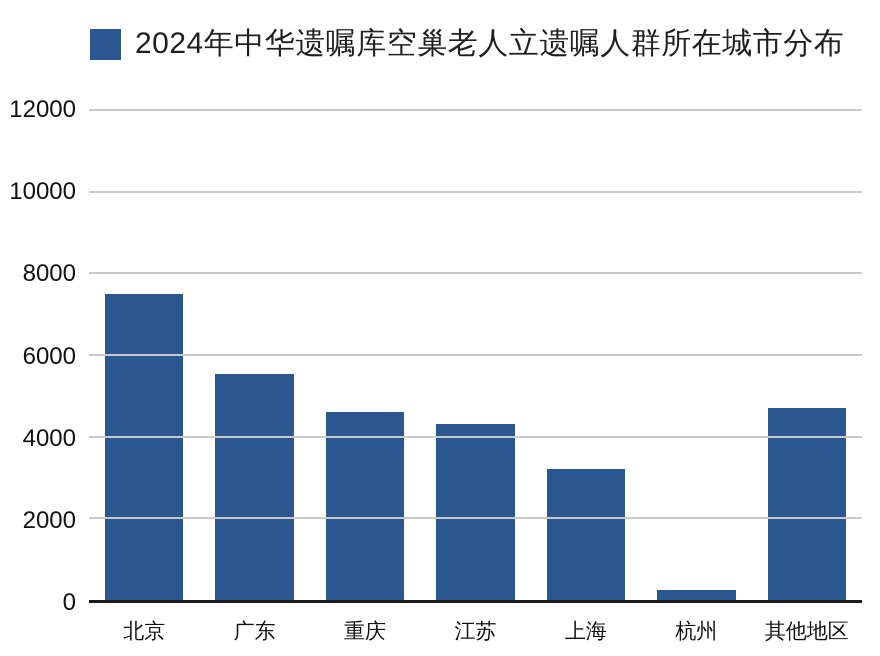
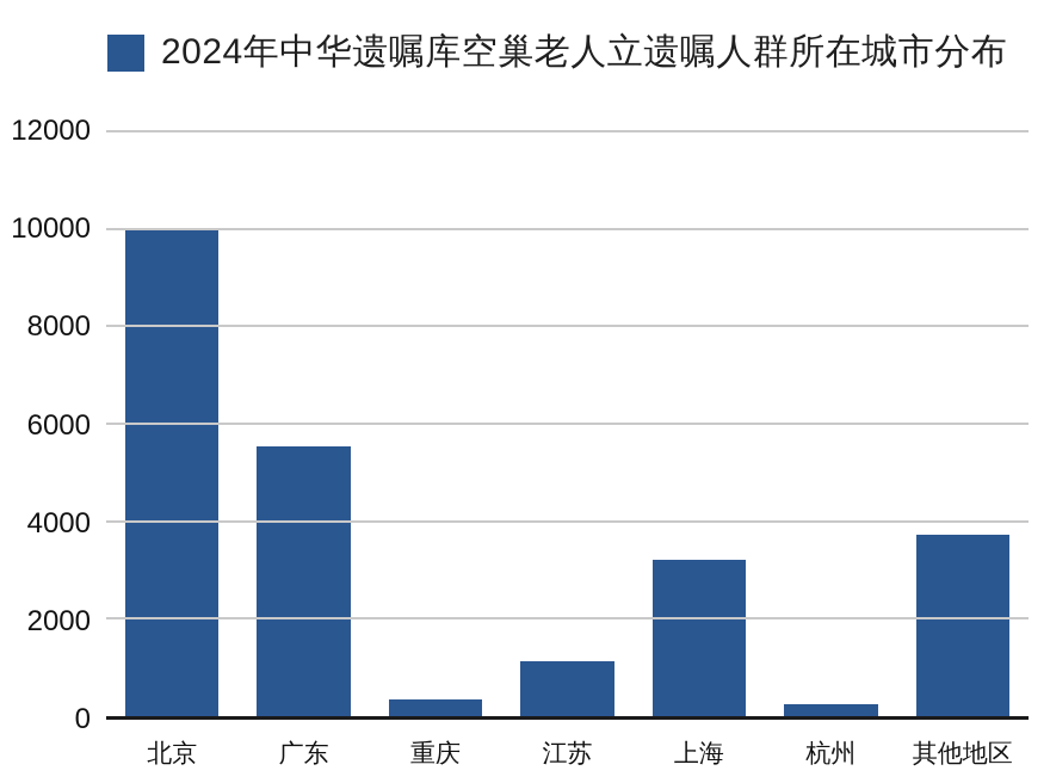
北京: 7500 -> 10000
重庆: 4600 -> 400
江苏: 4300 -> 1100
其他地区: 4700 -> 3700
